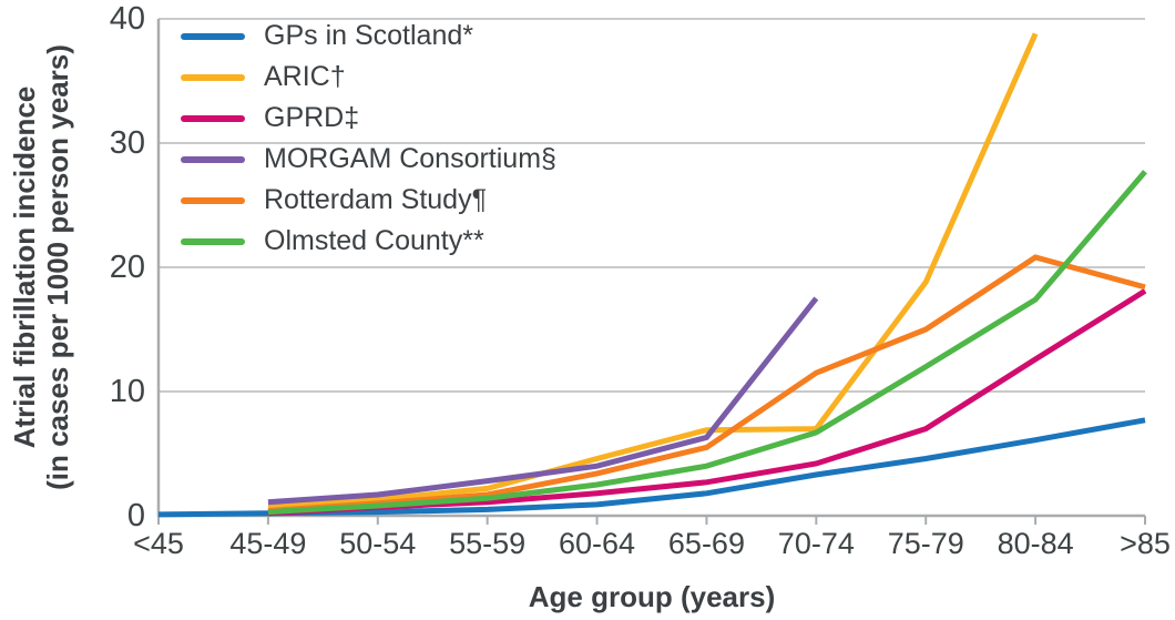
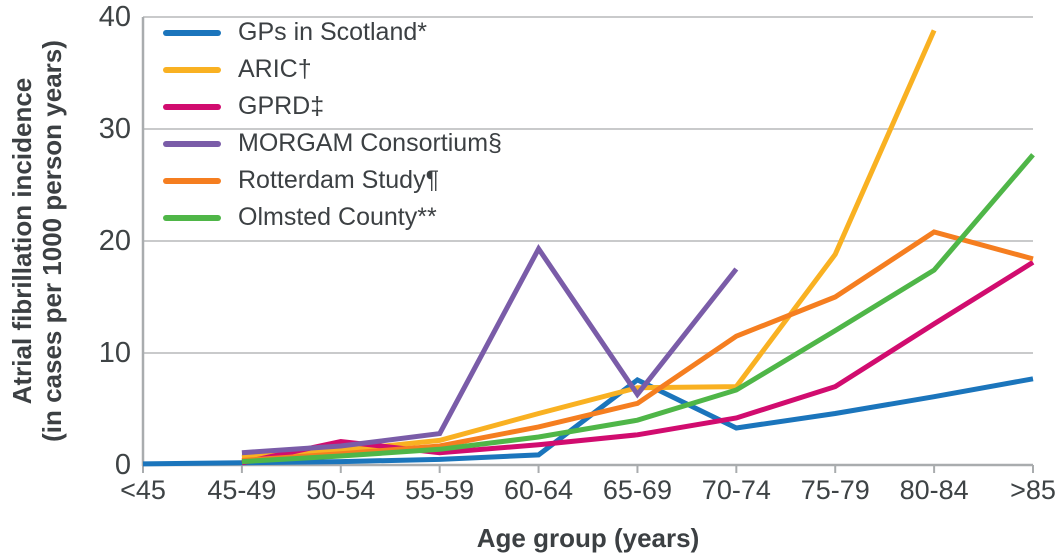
GPRD‡/50-54: 0.7 -> 2.1
MORGAM Consortium§/60-64: 4.0 -> 19.3
GPs in Scotland*/65-69: 1.8 -> 7.6
